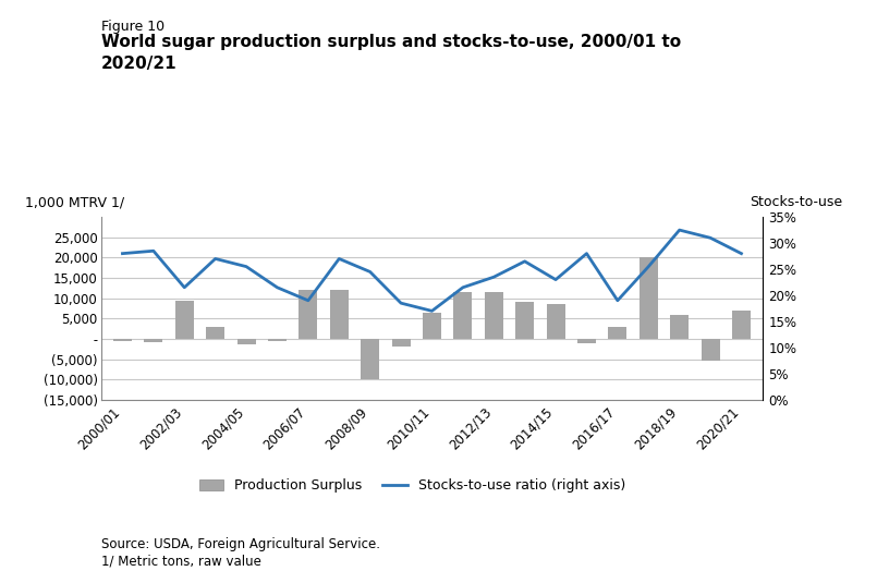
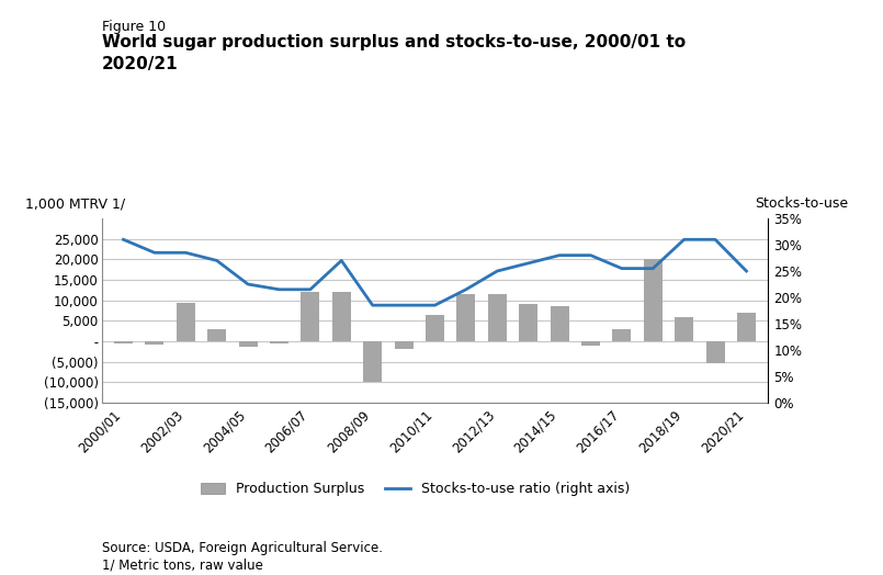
Stocks-to-use ratio (right axis)/2000/01: 28.0% -> 31.0%
Stocks-to-use ratio (right axis)/2002/03: 21.5% -> 28.5%
Stocks-to-use ratio (right axis)/2004/05: 25.5% -> 22.5%
Stocks-to-use ratio (right axis)/2006/07: 19.0% -> 21.5%
Stocks-to-use ratio (right axis)/2008/09: 24.5% -> 18.5%
Stocks-to-use ratio (right axis)/2010/11: 17.0% -> 18.5%
Stocks-to-use ratio (right axis)/2012/13: 23.5% -> 25.0%
Stocks-to-use ratio (right axis)/2014/15: 23.0% -> 28.0%
Stocks-to-use ratio (right axis)/2016/17: 19.0% -> 25.5%
Stocks-to-use ratio (right axis)/2018/19: 32.5% -> 31.0%
Stocks-to-use ratio (right axis)/2020/21: 28.0% -> 25.0%
